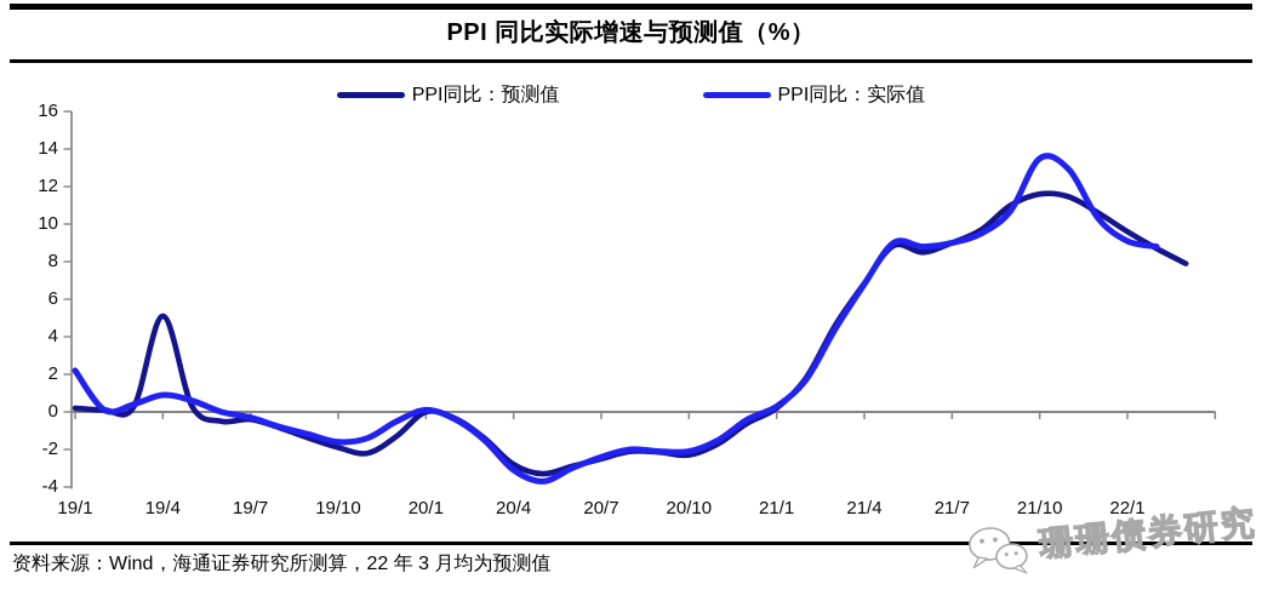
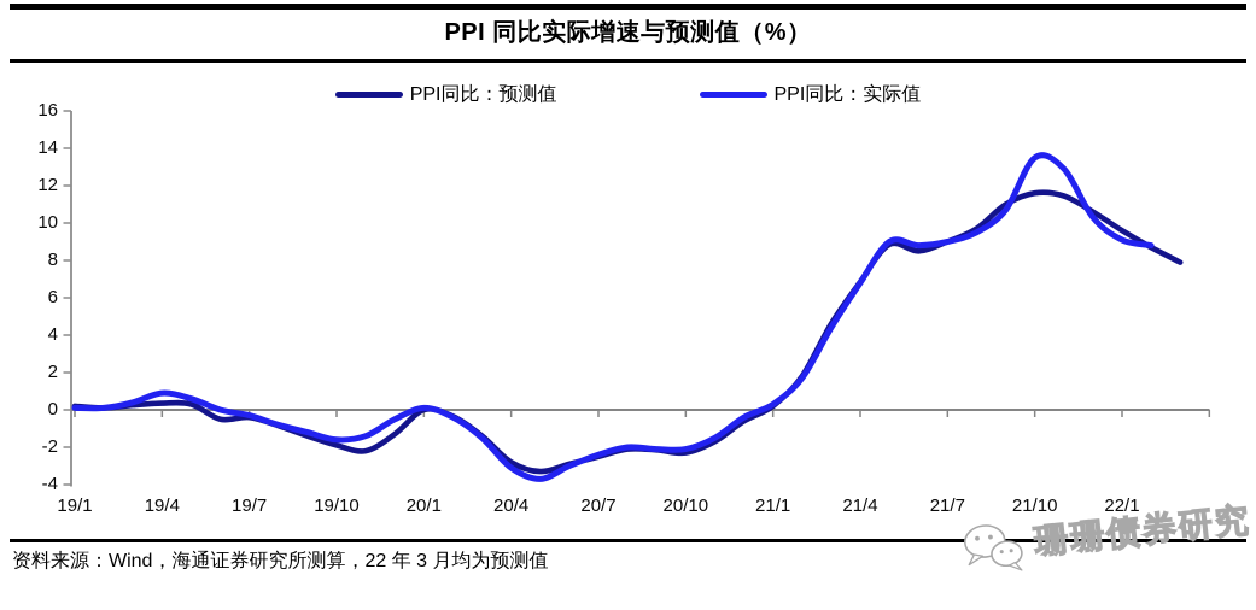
PPI同比：实际值/19/1: 2.2 -> 0.1
PPI同比：预测值/19/4: 5.1 -> 0.3
